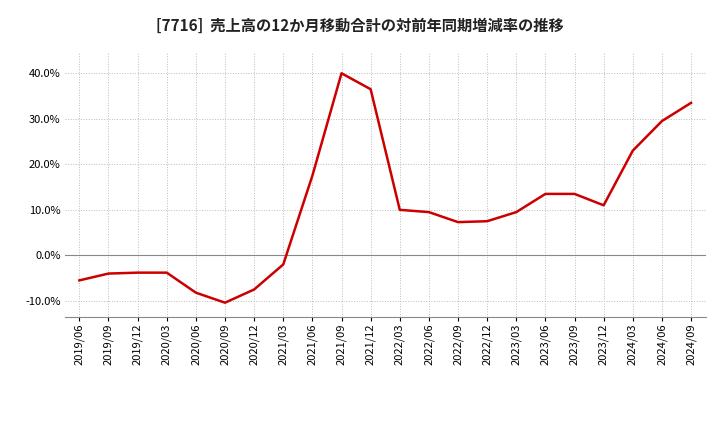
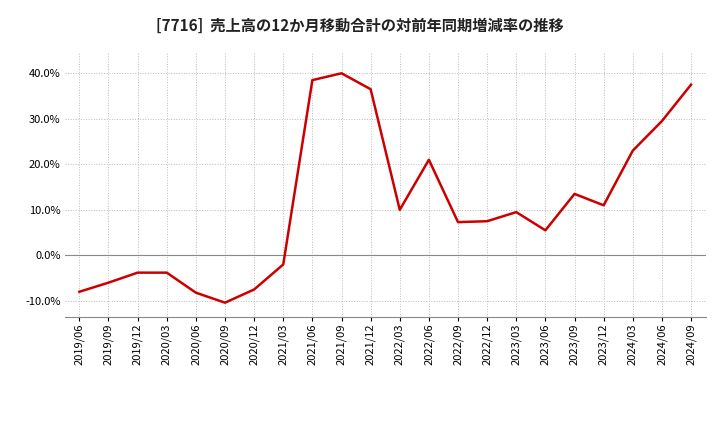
2019/06: -5.5% -> -8.0%
2019/09: -4.0% -> -6.0%
2021/06: 17.5% -> 38.5%
2022/06: 9.5% -> 21.0%
2023/06: 13.5% -> 5.5%
2024/09: 33.5% -> 37.5%
